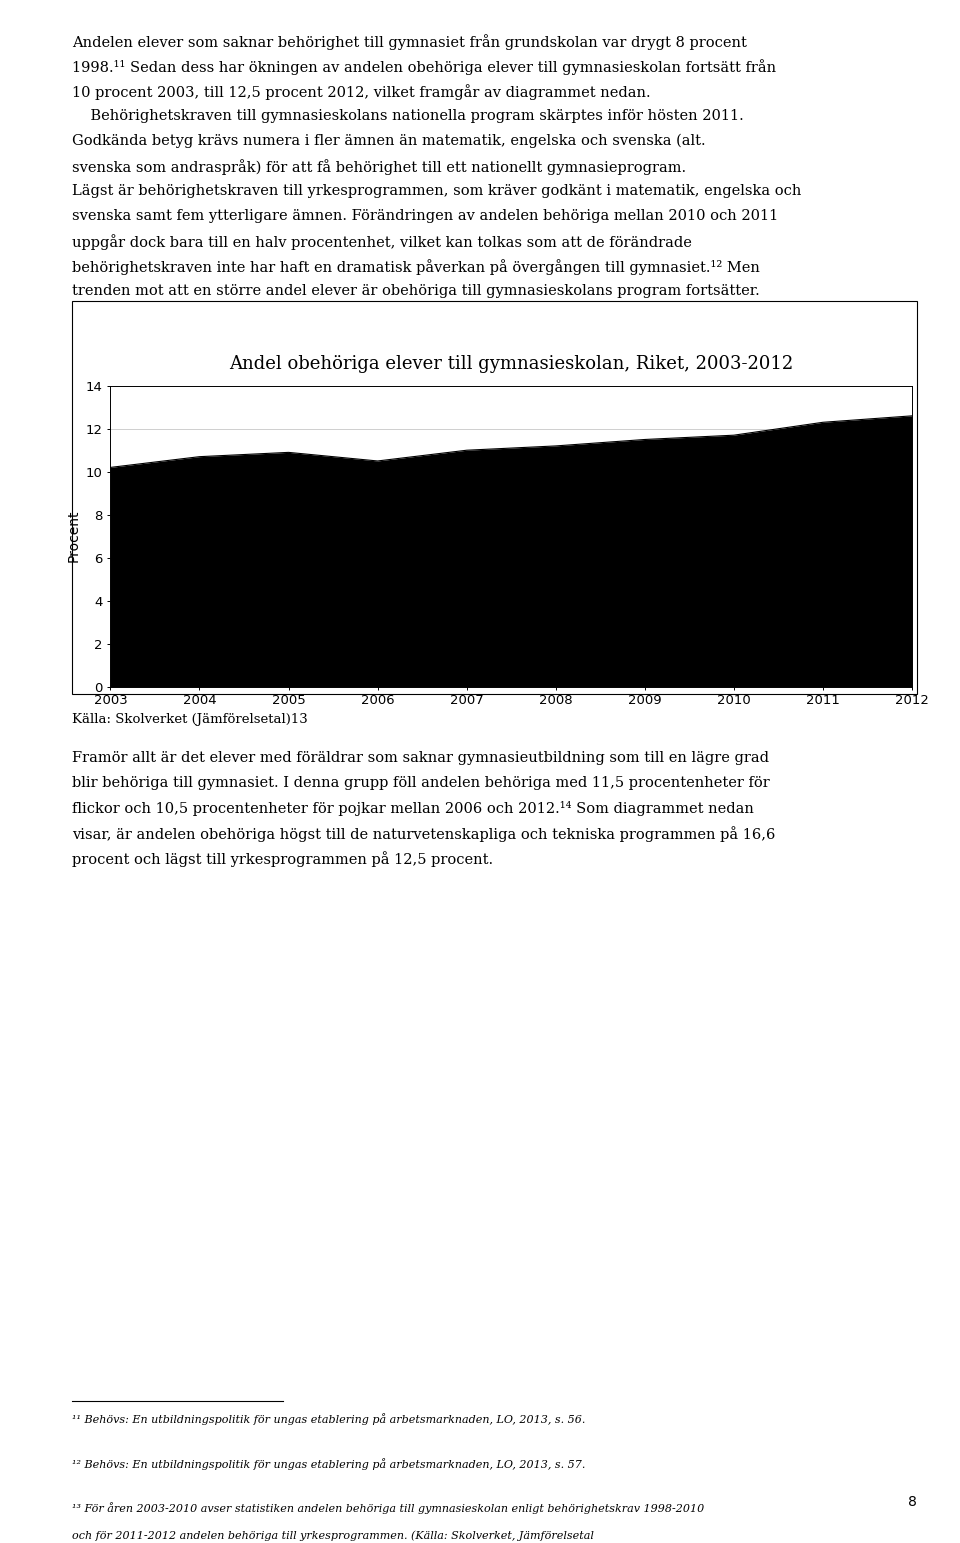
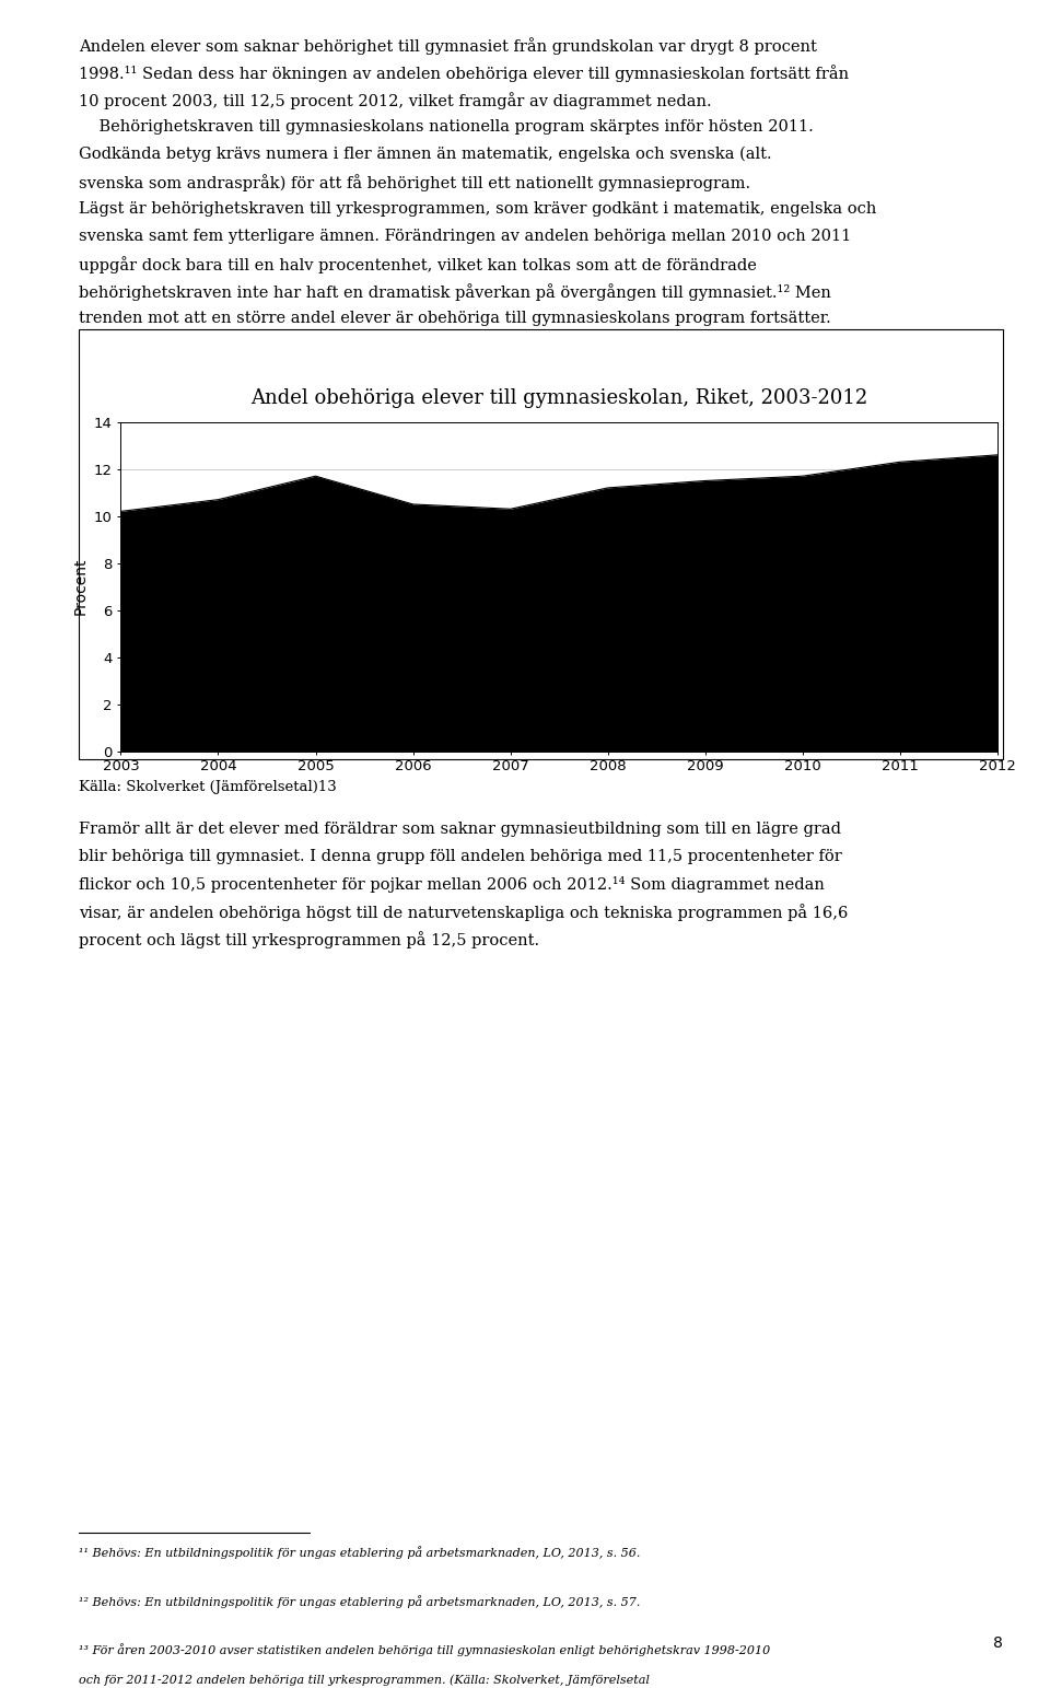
2005: 10.9 -> 11.7
2007: 11.0 -> 10.3
